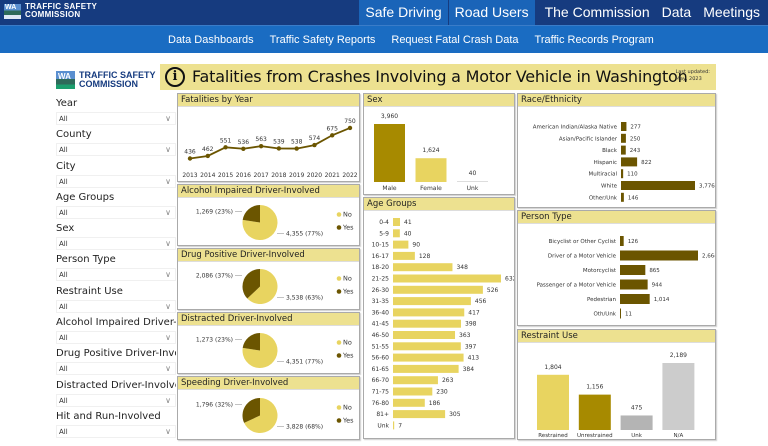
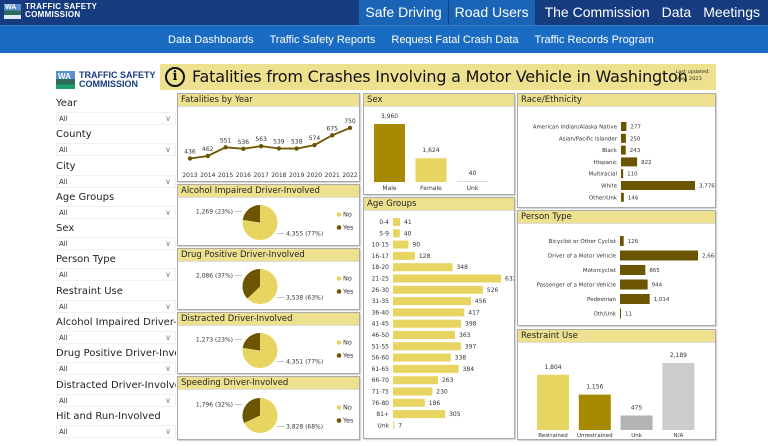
Age Groups/56-60: 413 -> 338
